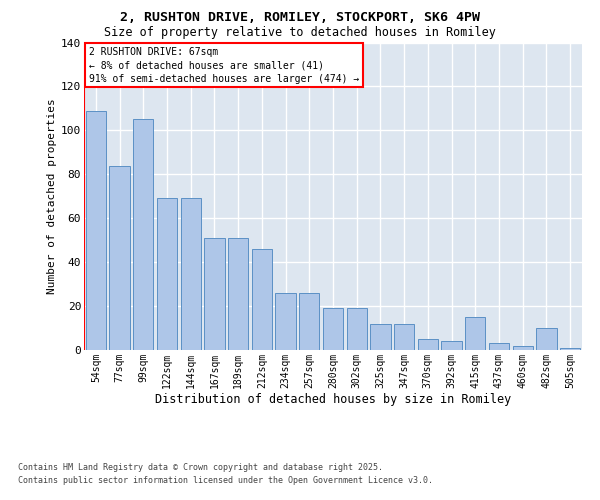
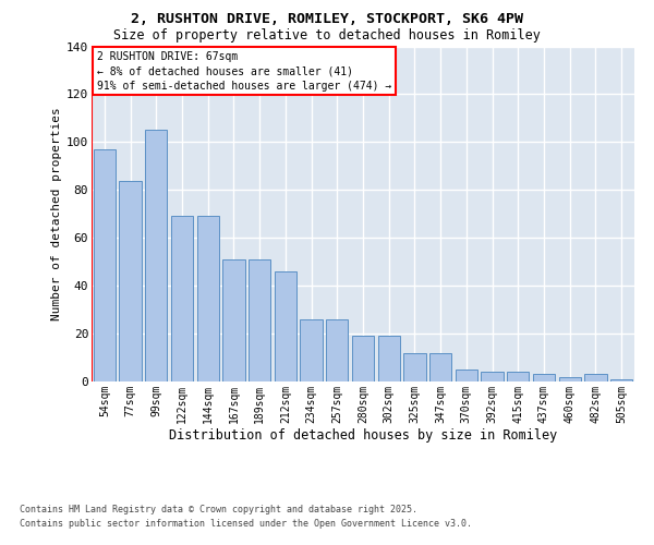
54sqm: 109 -> 97
415sqm: 15 -> 4
482sqm: 10 -> 3
